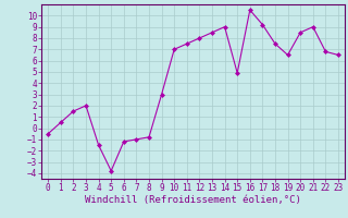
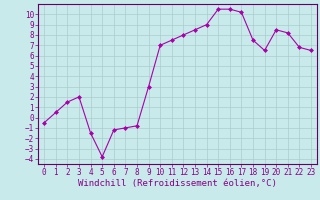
15: 4.9 -> 10.5
17: 9.2 -> 10.2
21: 9.0 -> 8.2
